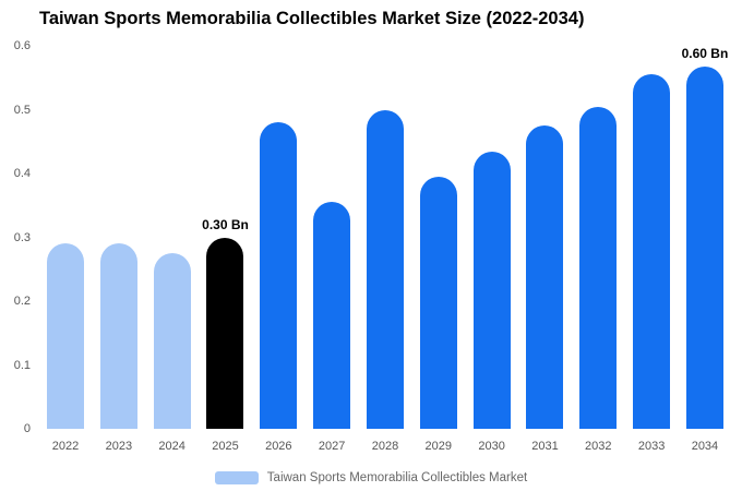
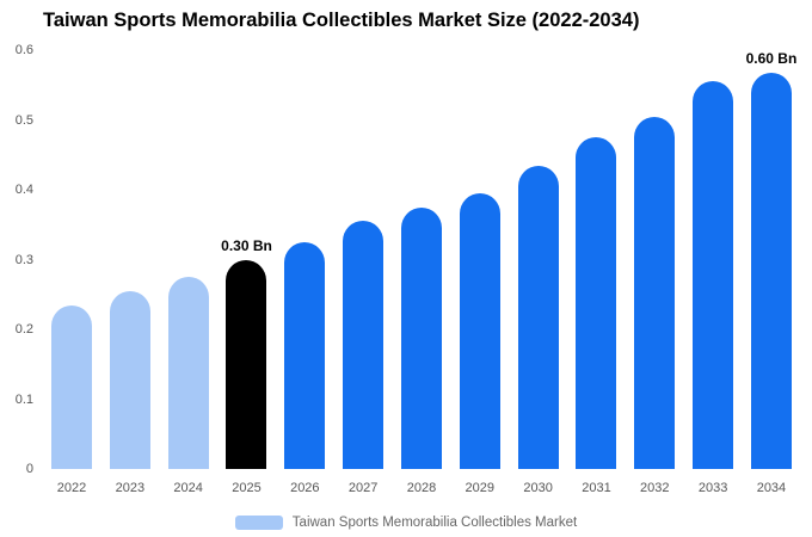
2022: 0.29 -> 0.23
2023: 0.29 -> 0.26
2026: 0.48 -> 0.33
2028: 0.50 -> 0.38
